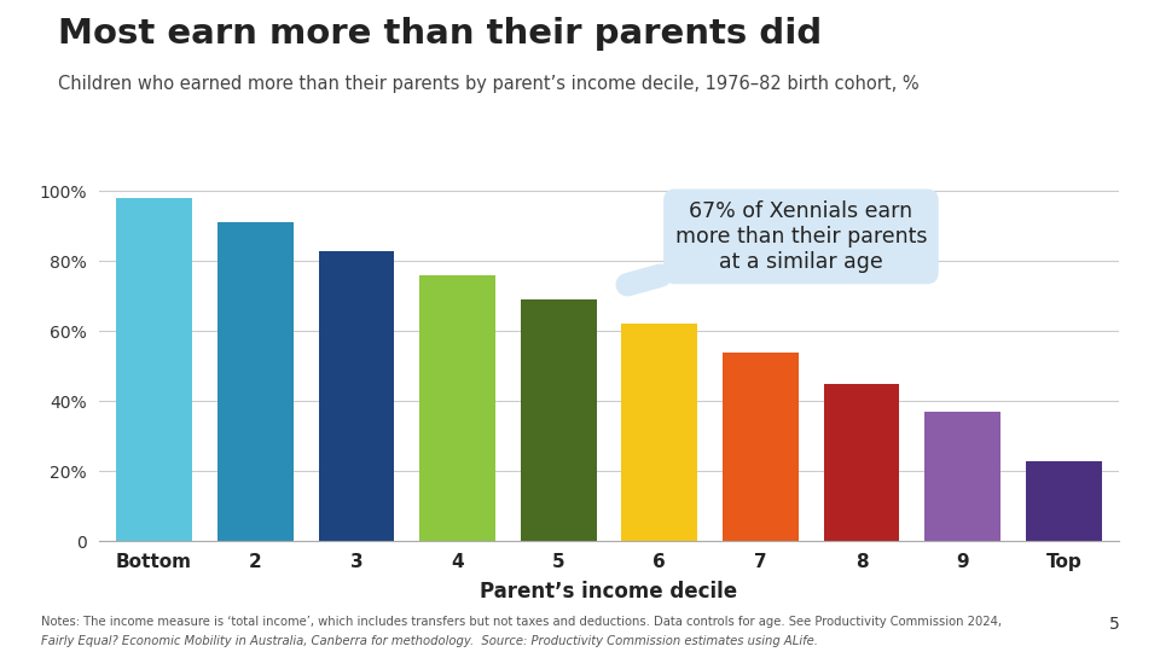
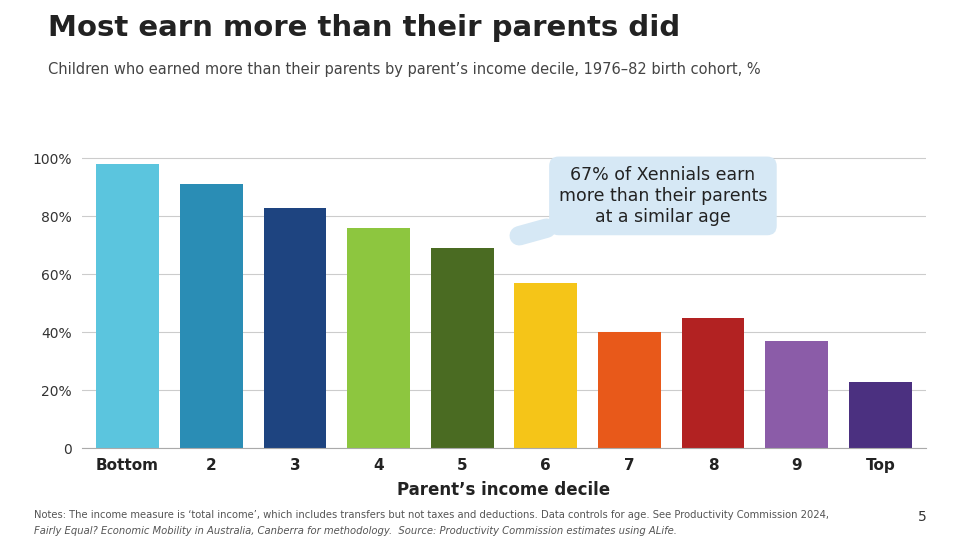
6: 62% -> 57%
7: 54% -> 40%
